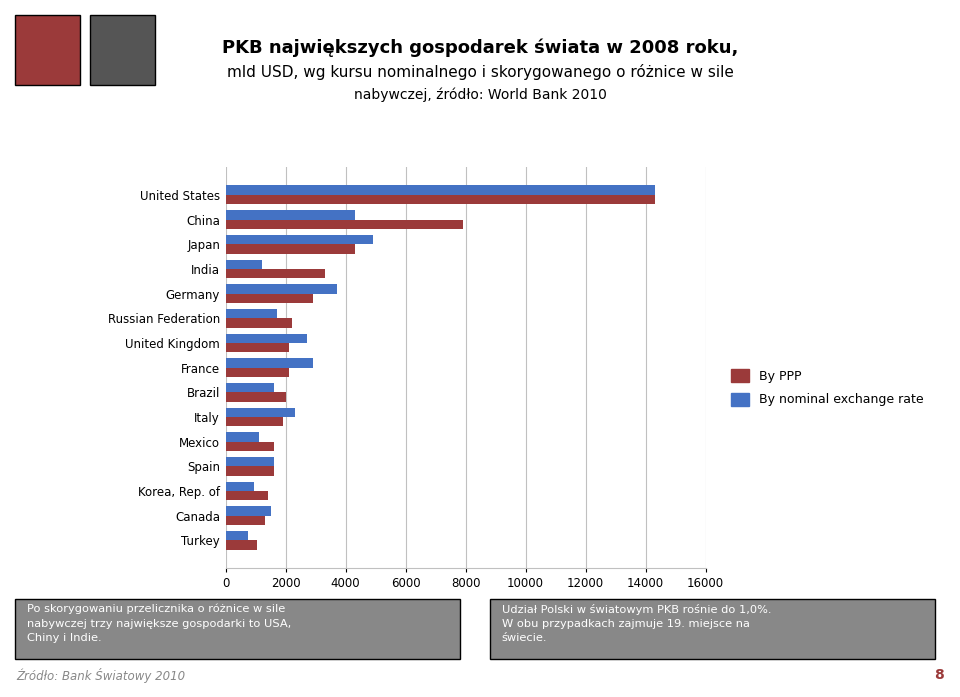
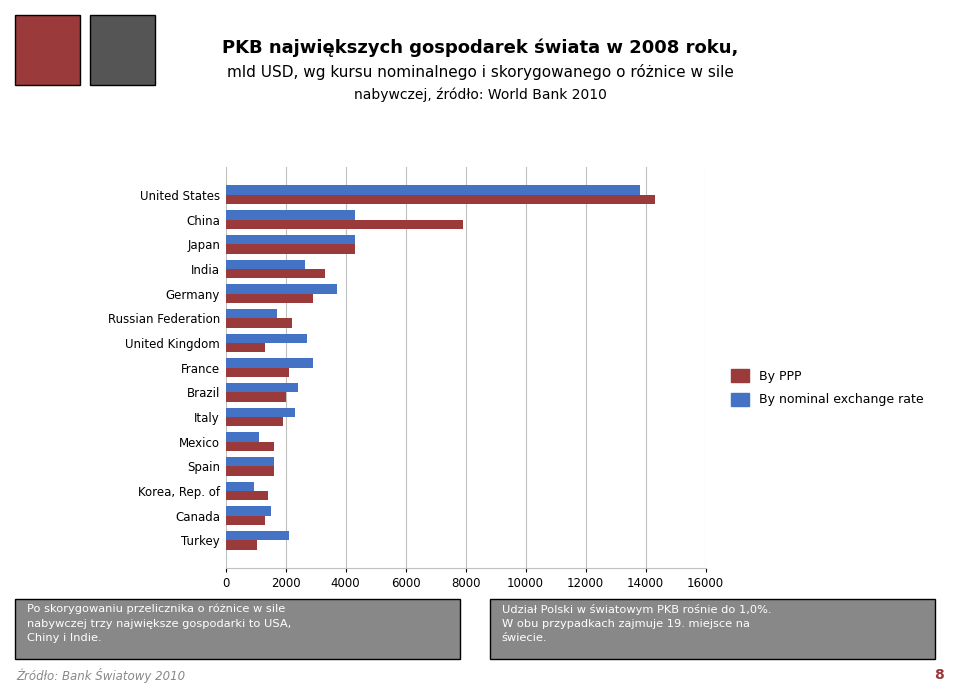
By nominal exchange rate/United States: 14300 -> 13800
By nominal exchange rate/Japan: 4900 -> 4300
By nominal exchange rate/India: 1200 -> 2650
By PPP/United Kingdom: 2100 -> 1300
By nominal exchange rate/Brazil: 1600 -> 2400
By nominal exchange rate/Turkey: 730 -> 2100
